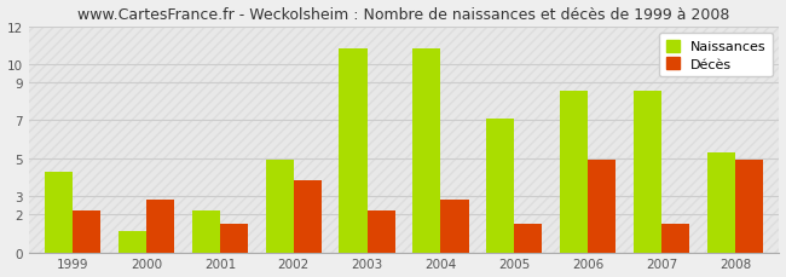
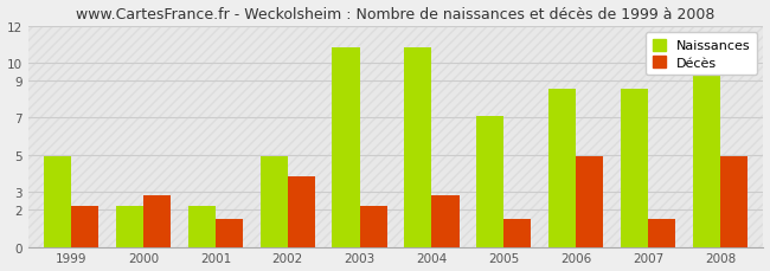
Naissances/1999: 4.3 -> 4.9
Naissances/2000: 1.1 -> 2.2
Naissances/2008: 5.3 -> 9.3
